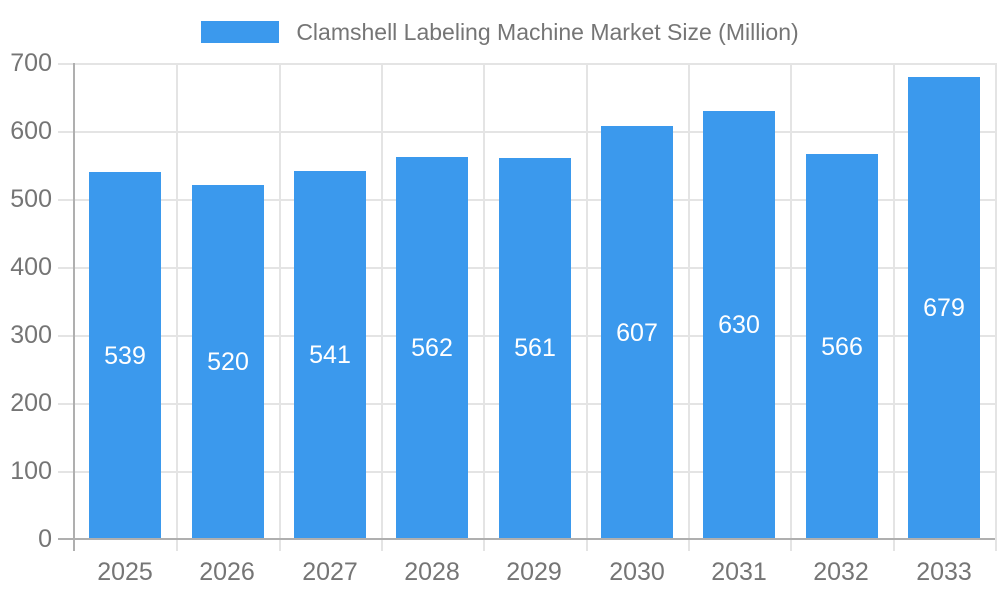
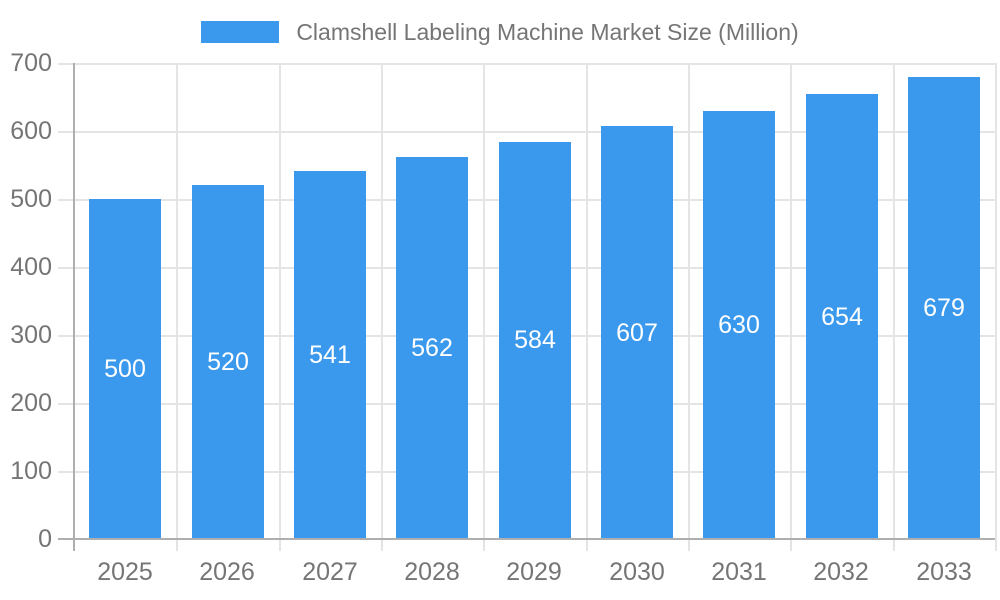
2025: 539 -> 500
2029: 561 -> 584
2032: 566 -> 654
